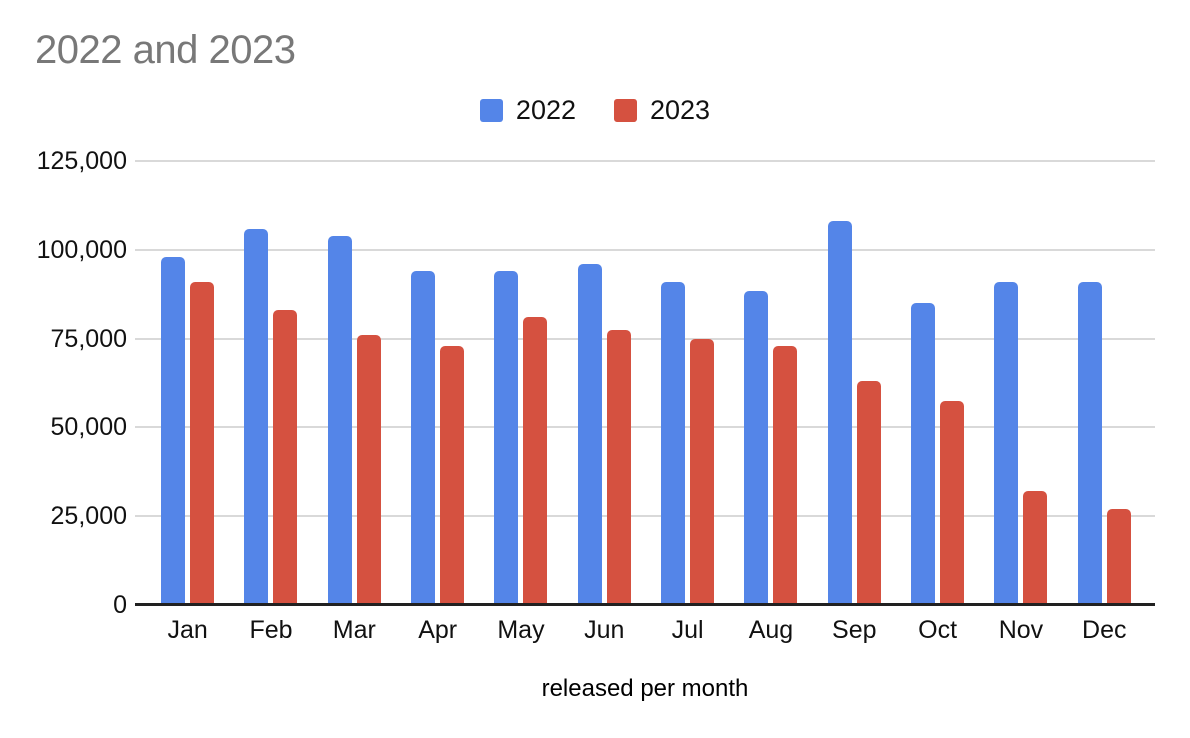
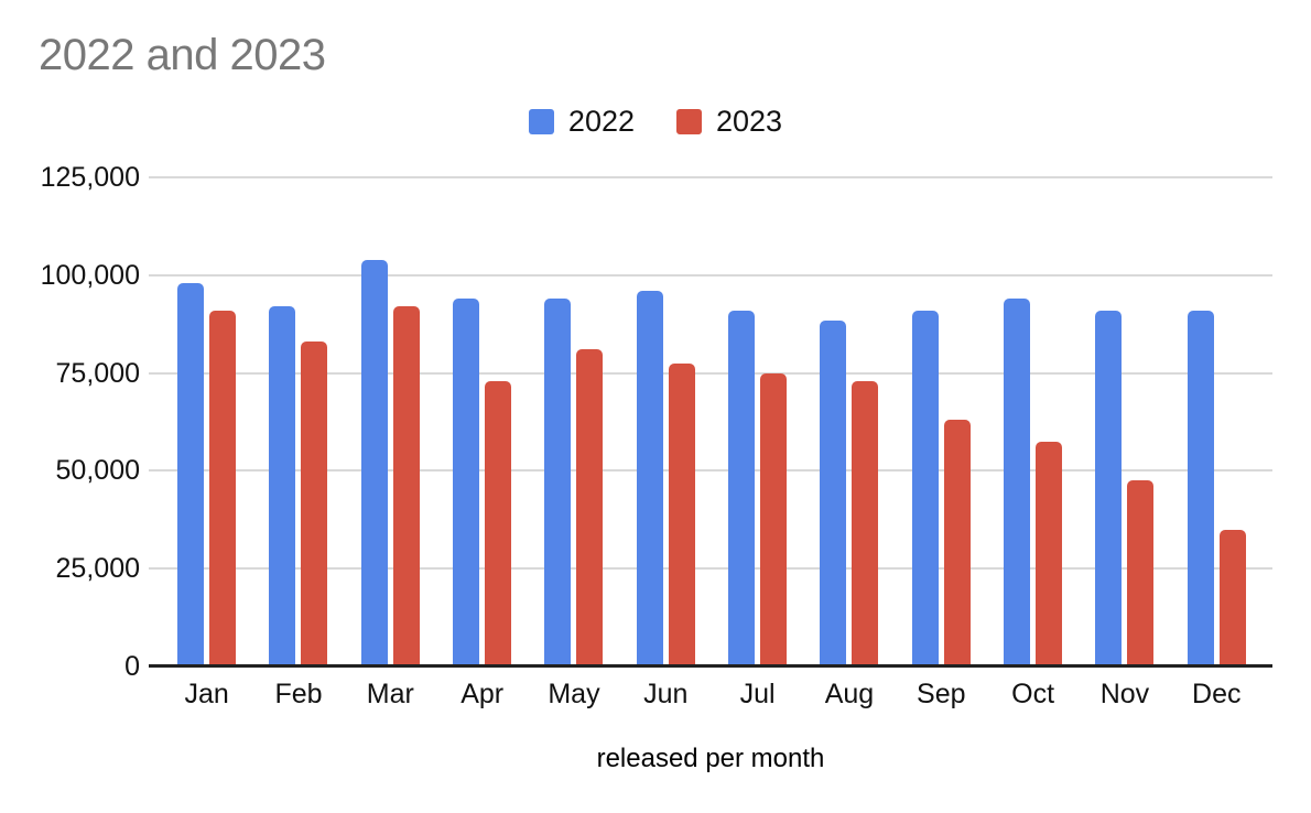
2022/Feb: 106000 -> 92000
2023/Mar: 76000 -> 92000
2022/Sep: 108000 -> 91000
2022/Oct: 85000 -> 94000
2023/Nov: 32000 -> 48000
2023/Dec: 27000 -> 35000
